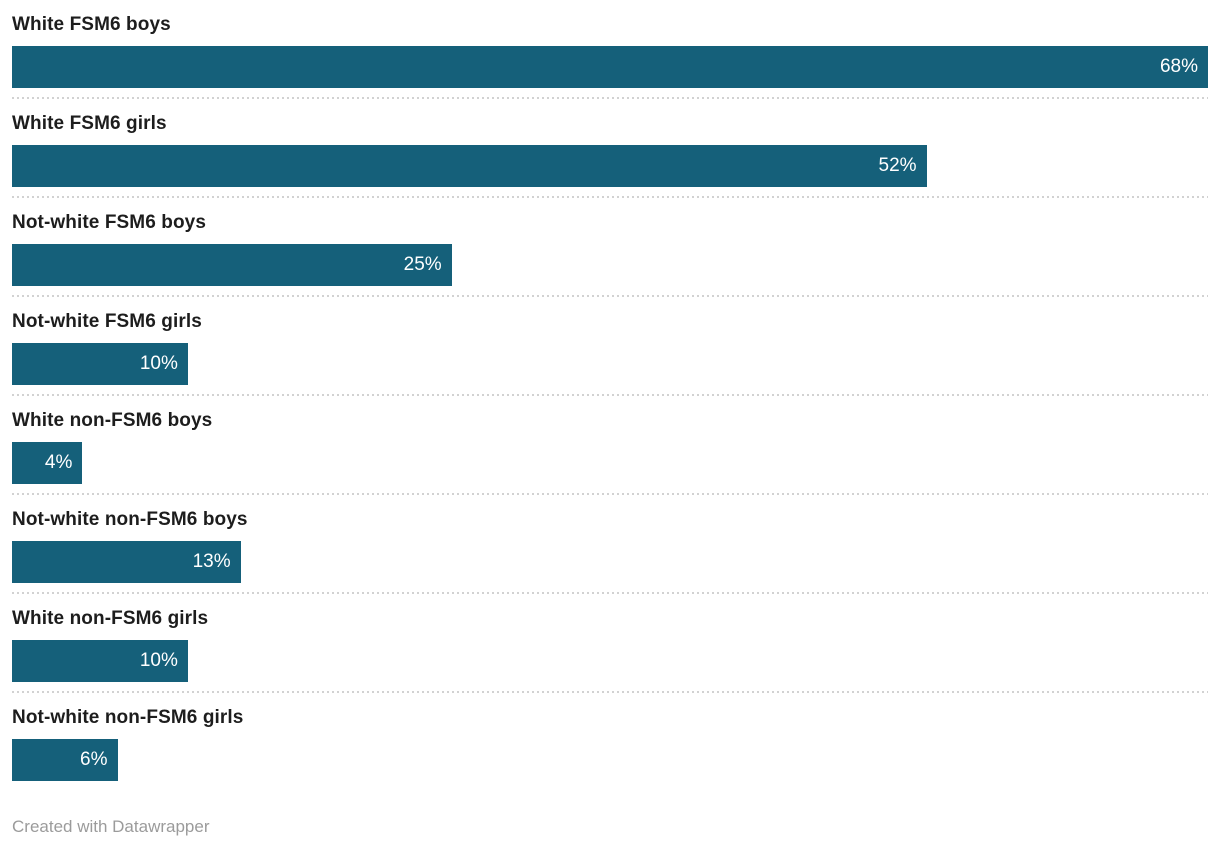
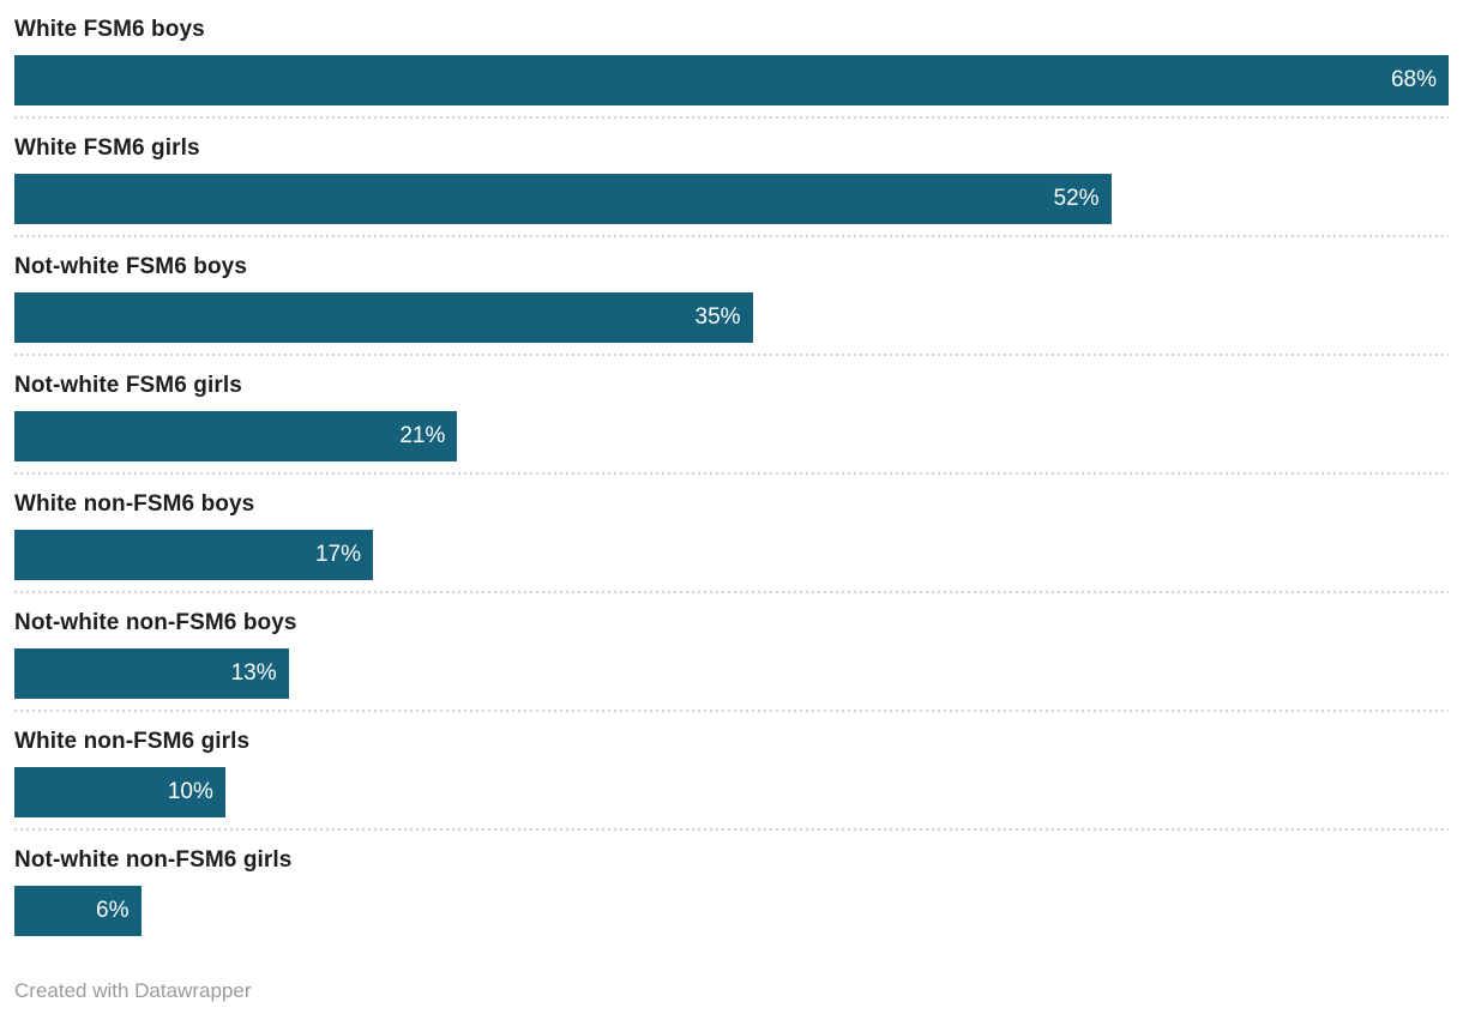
Not-white FSM6 boys: 25% -> 35%
Not-white FSM6 girls: 10% -> 21%
White non-FSM6 boys: 4% -> 17%
